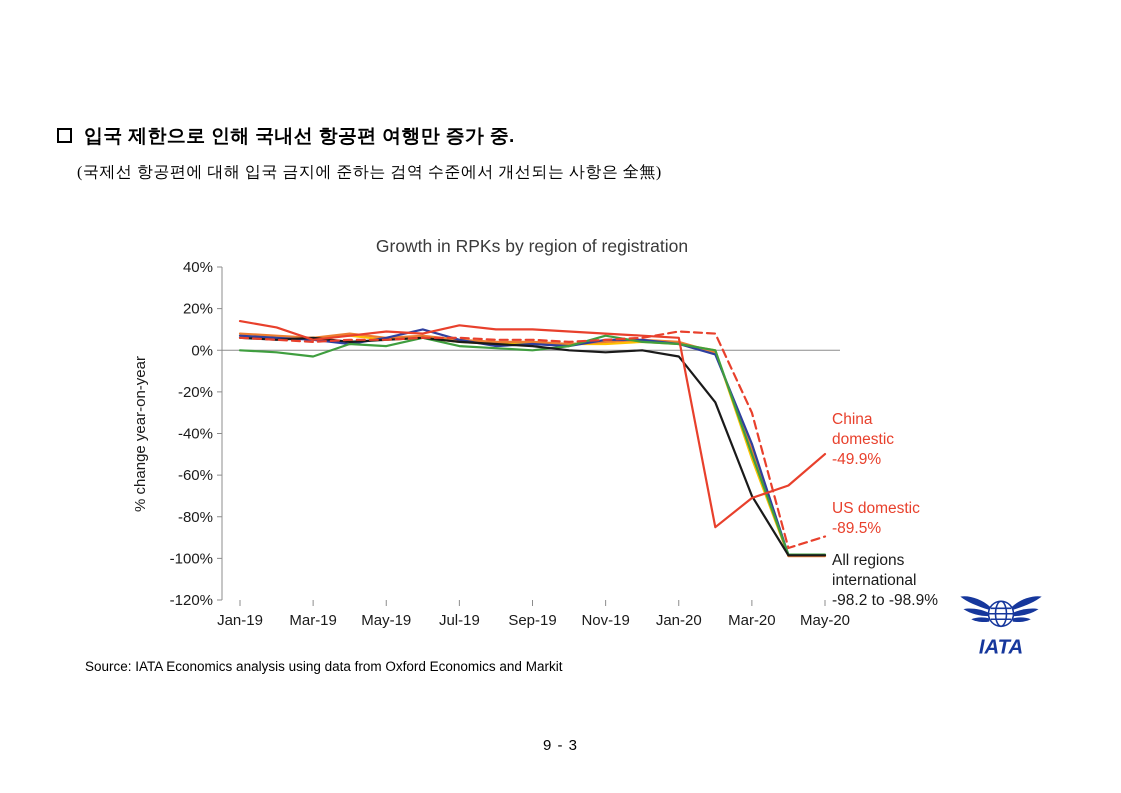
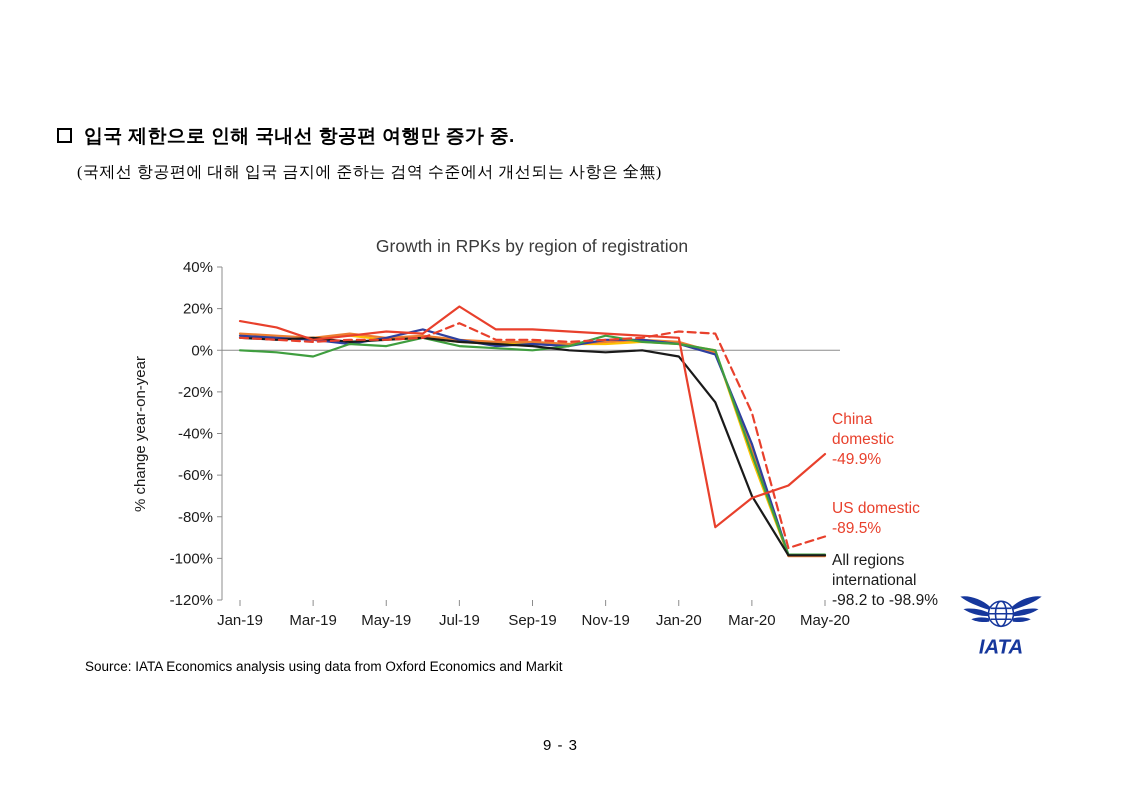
US domestic/Jul-19: 6% -> 13%
China domestic/Jul-19: 12% -> 21%
